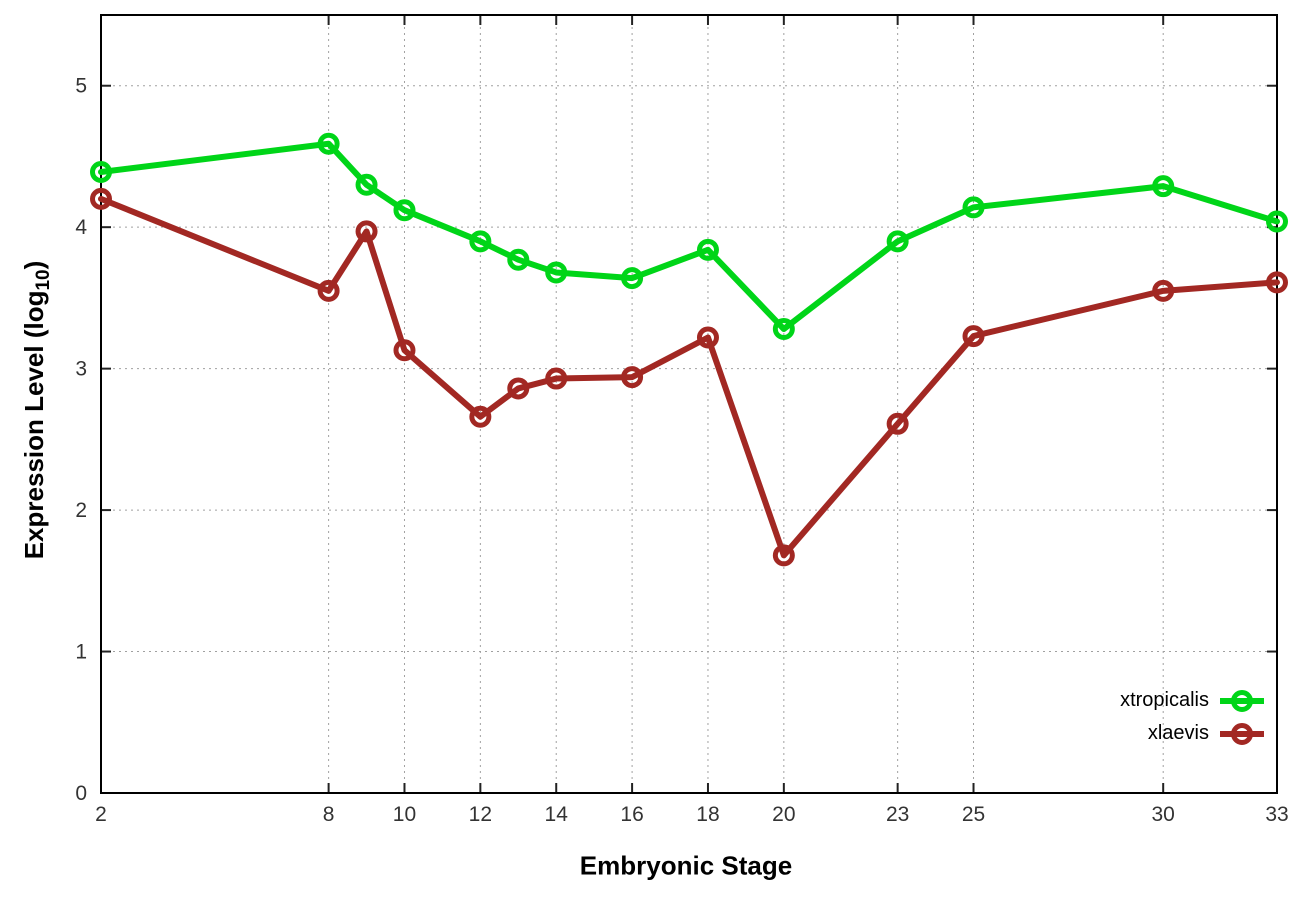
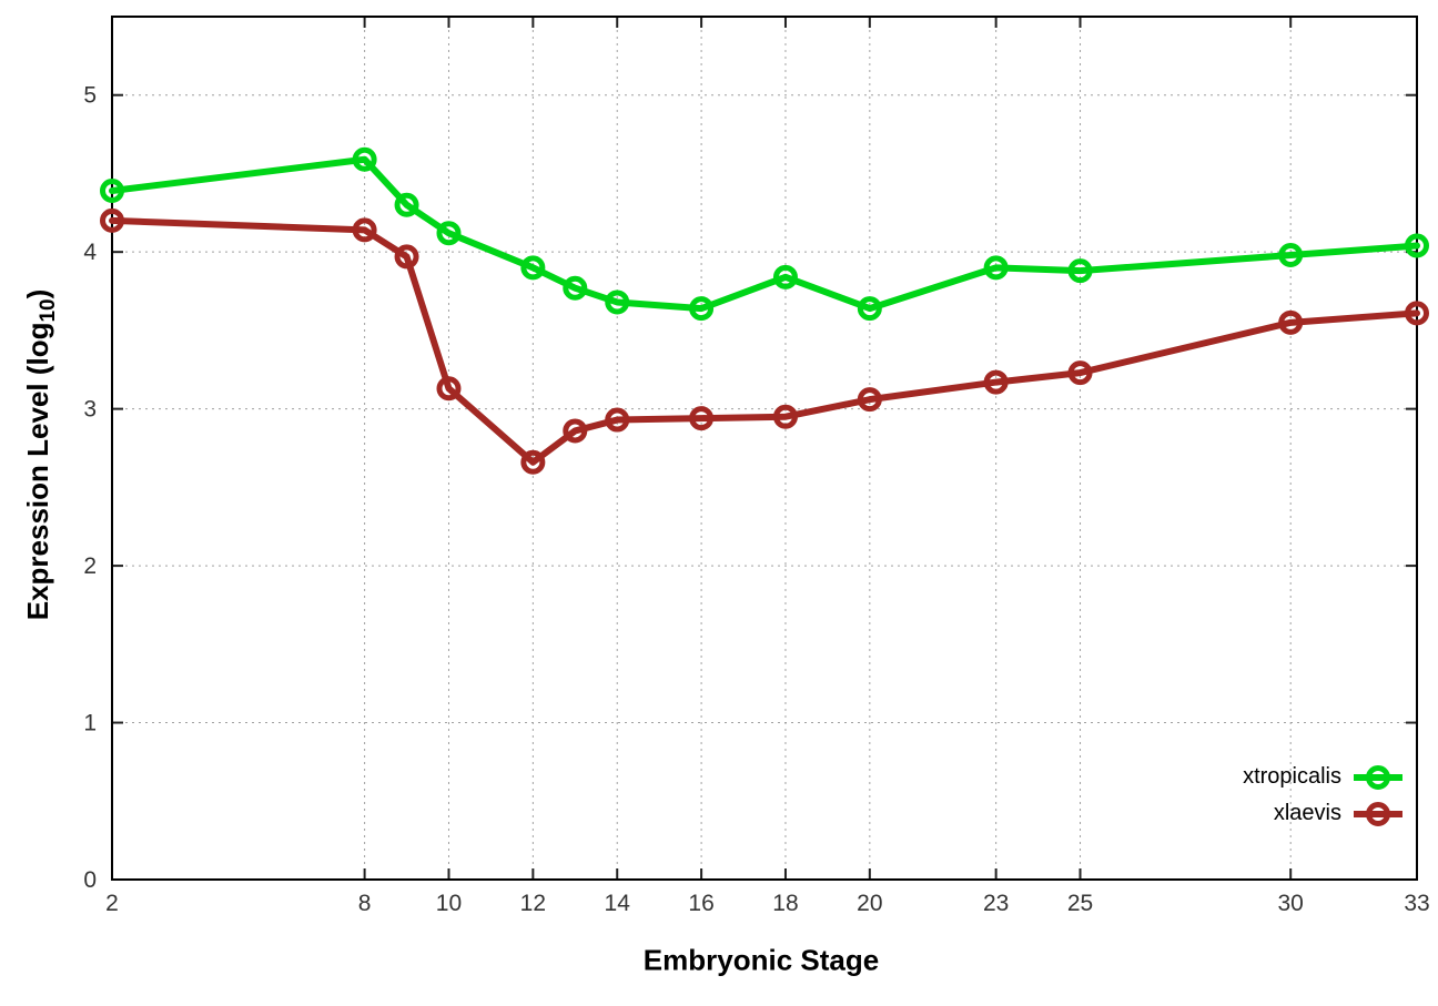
xlaevis/8: 3.55 -> 4.14
xlaevis/18: 3.22 -> 2.95
xtropicalis/20: 3.28 -> 3.64
xlaevis/20: 1.68 -> 3.06
xlaevis/23: 2.61 -> 3.17
xtropicalis/25: 4.14 -> 3.88
xtropicalis/30: 4.29 -> 3.98
